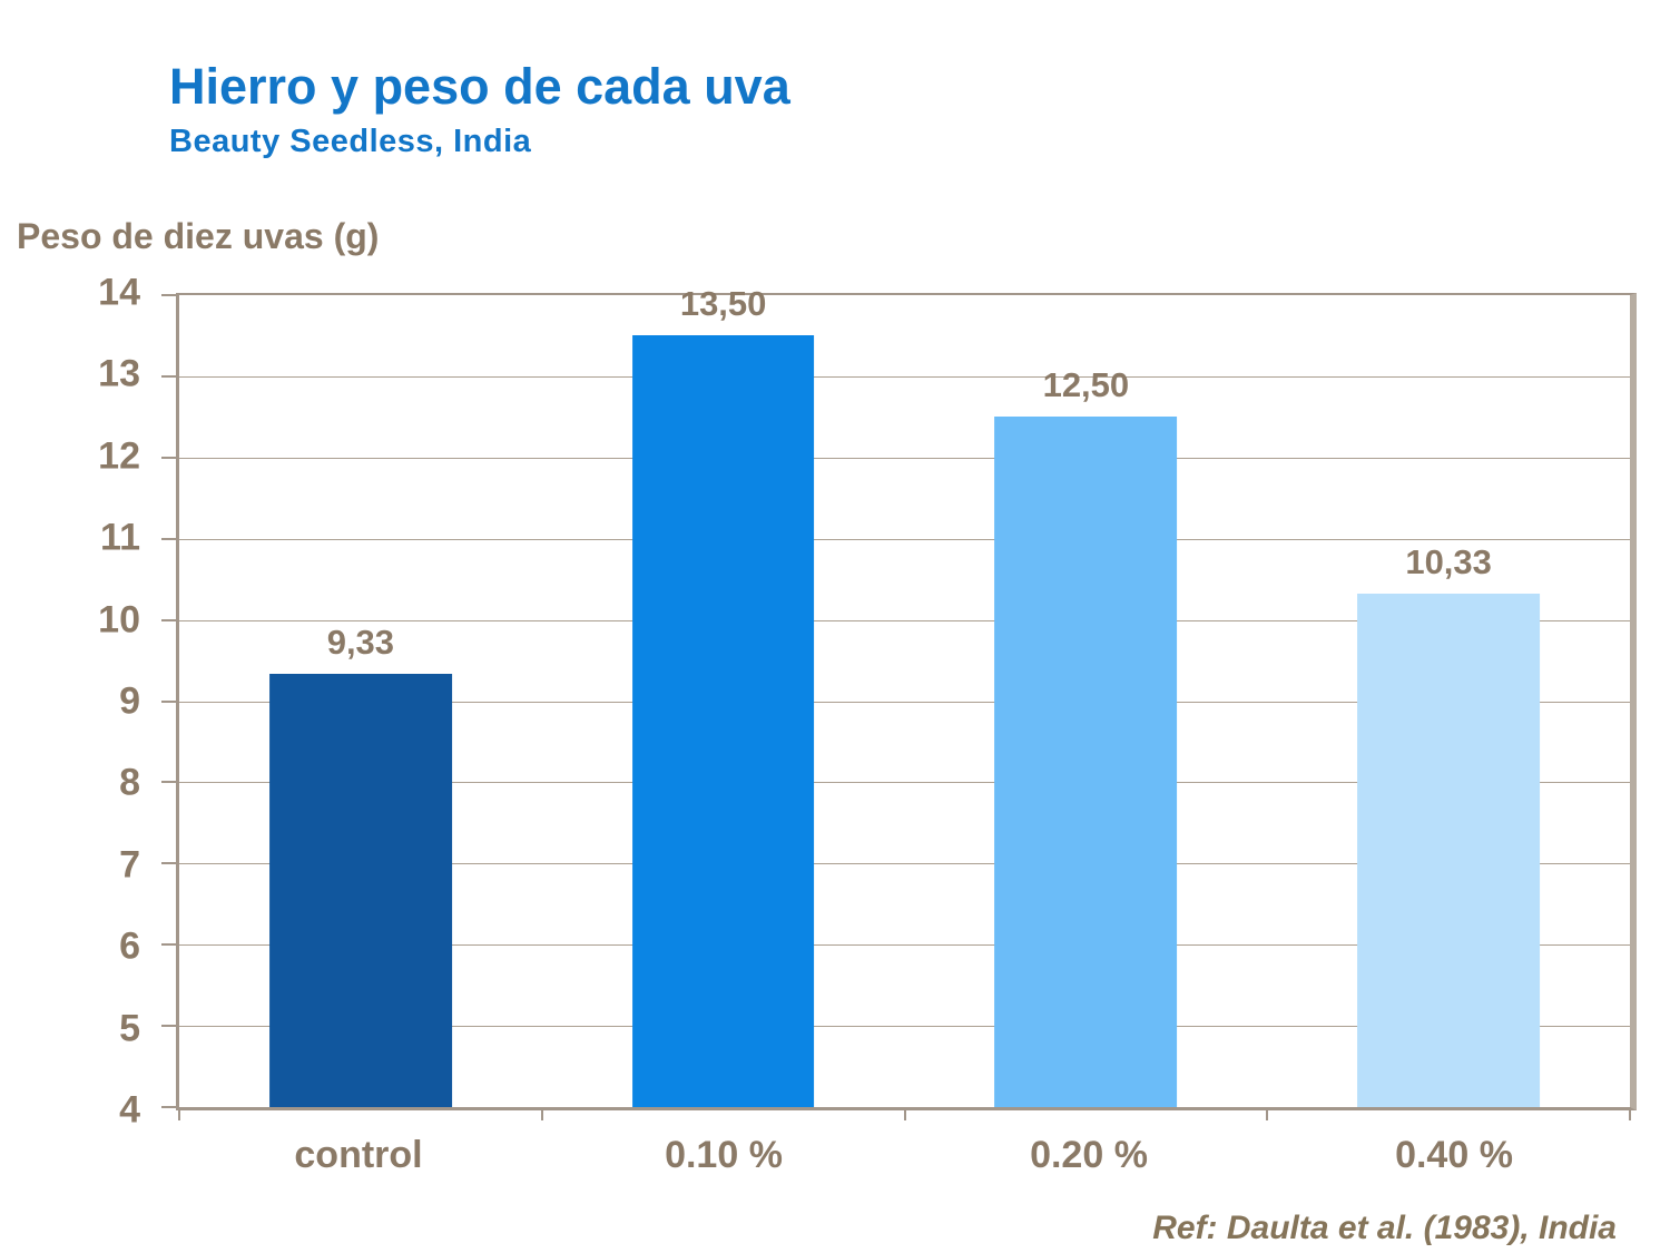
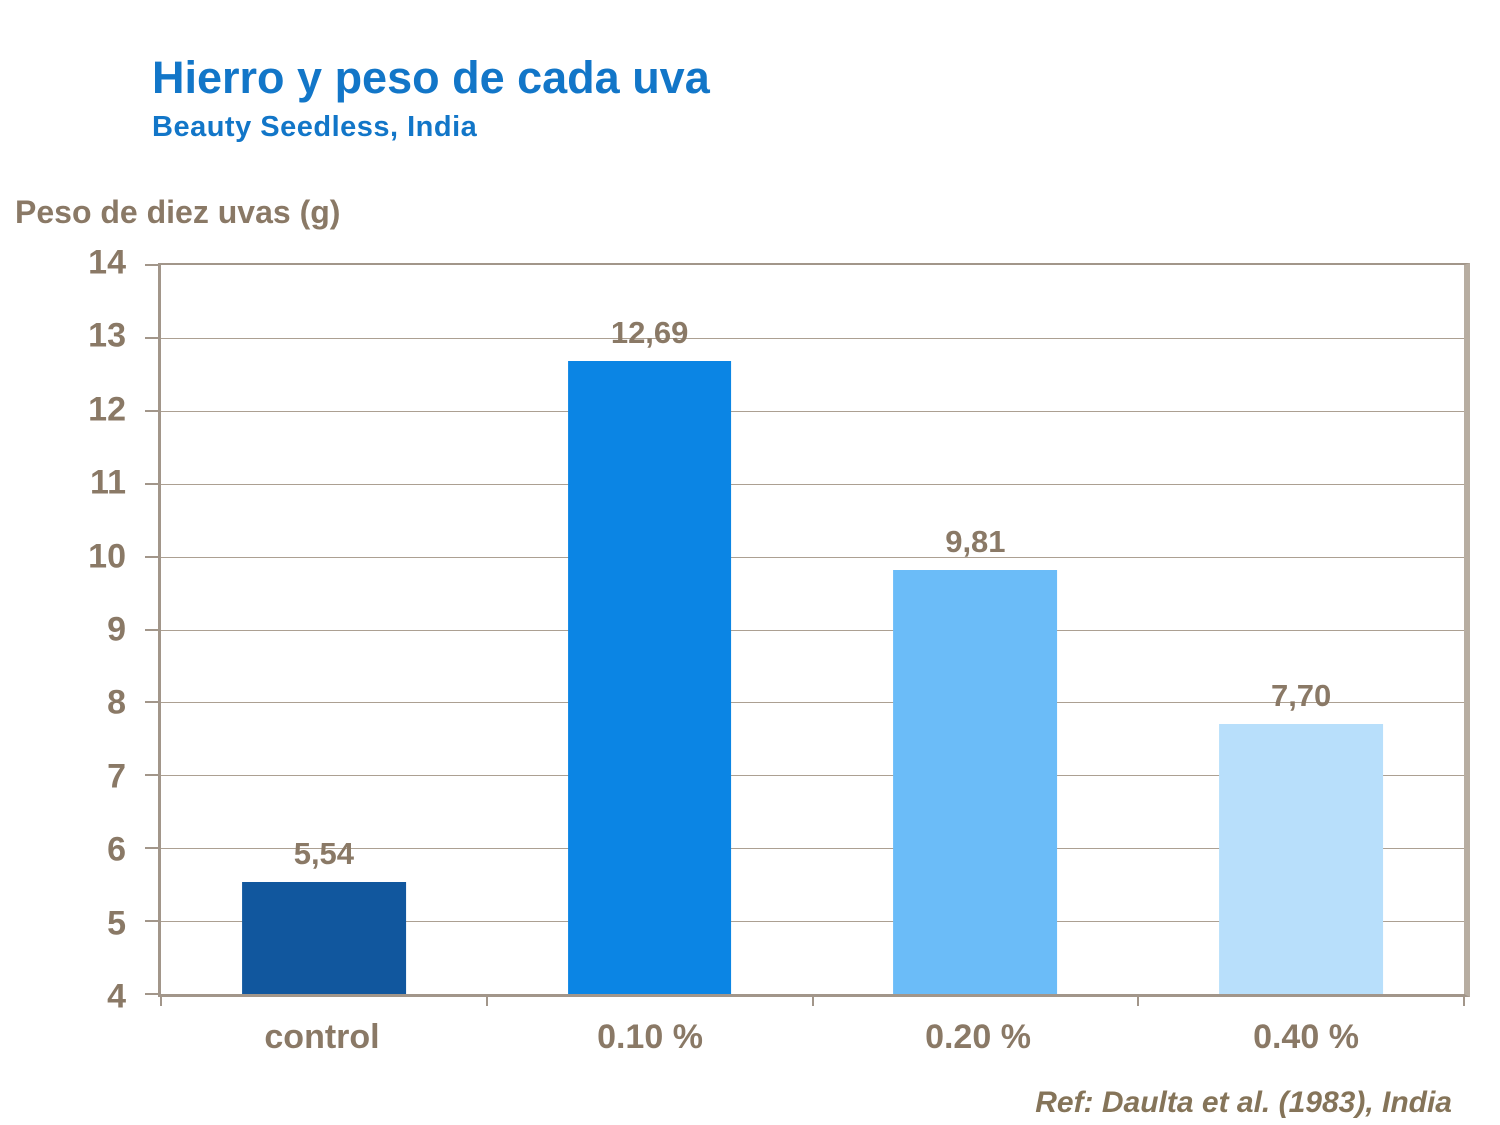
control: 9,33 -> 5,54
0.10 %: 13,50 -> 12,69
0.20 %: 12,50 -> 9,81
0.40 %: 10,33 -> 7,70
